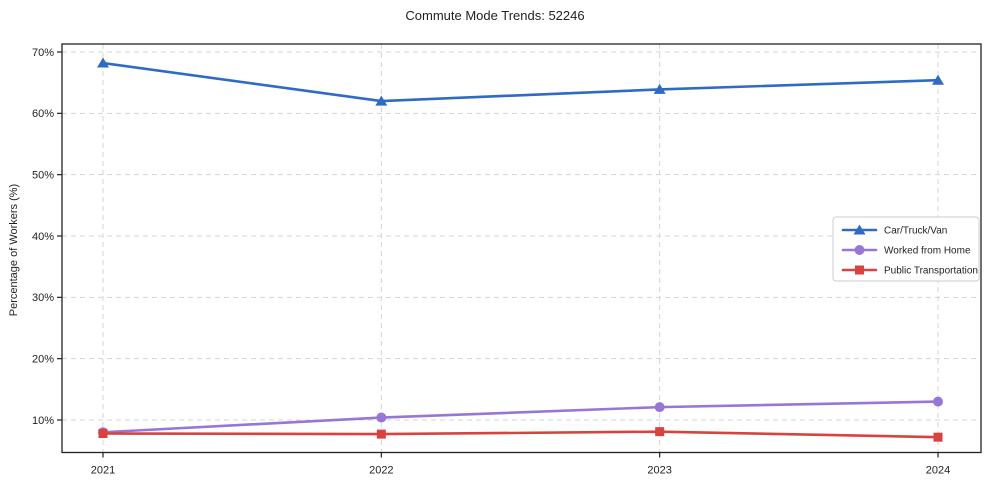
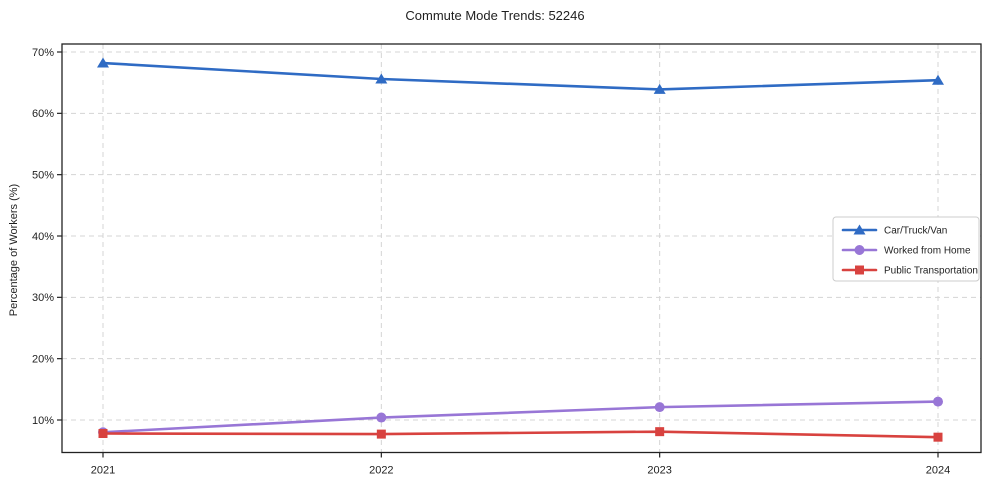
Car/Truck/Van/2022: 62% -> 66%
